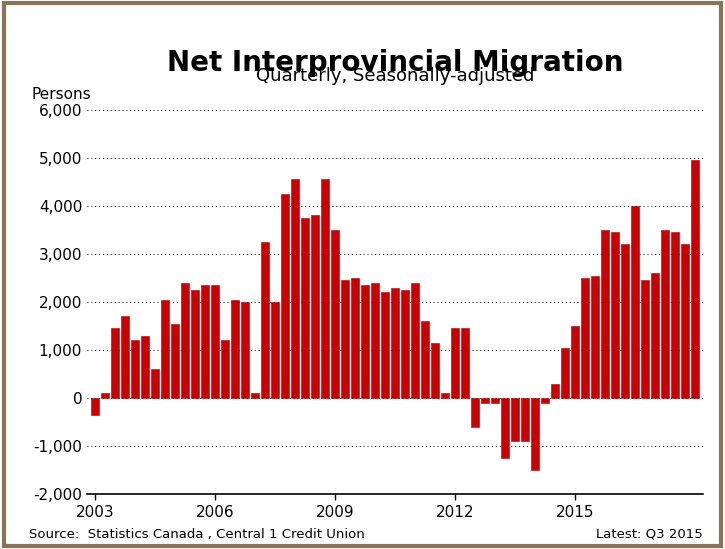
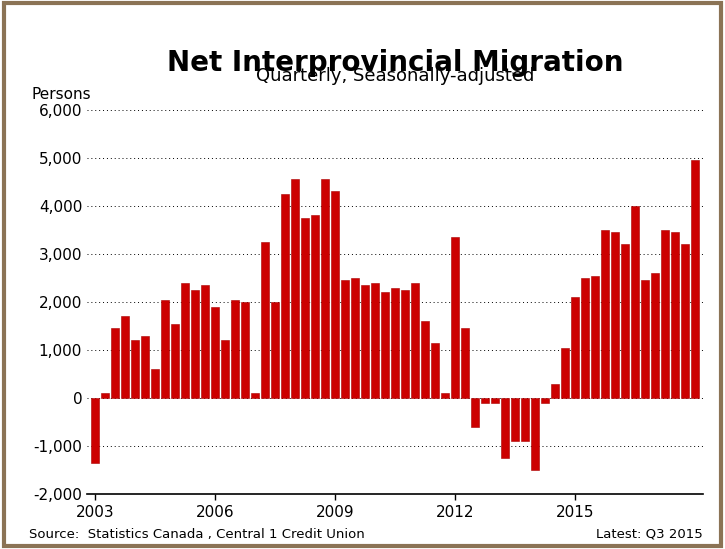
2003: -350 -> -1,350
2006: 2,350 -> 1,900
2009: 3,500 -> 4,300
2012: 1,450 -> 3,350
2015: 1,500 -> 2,100
